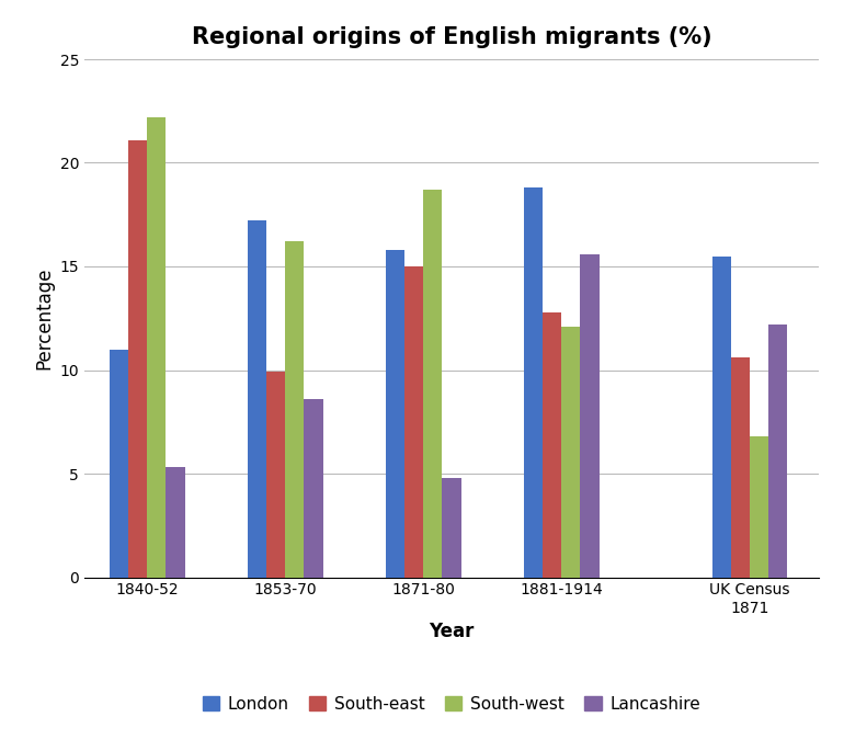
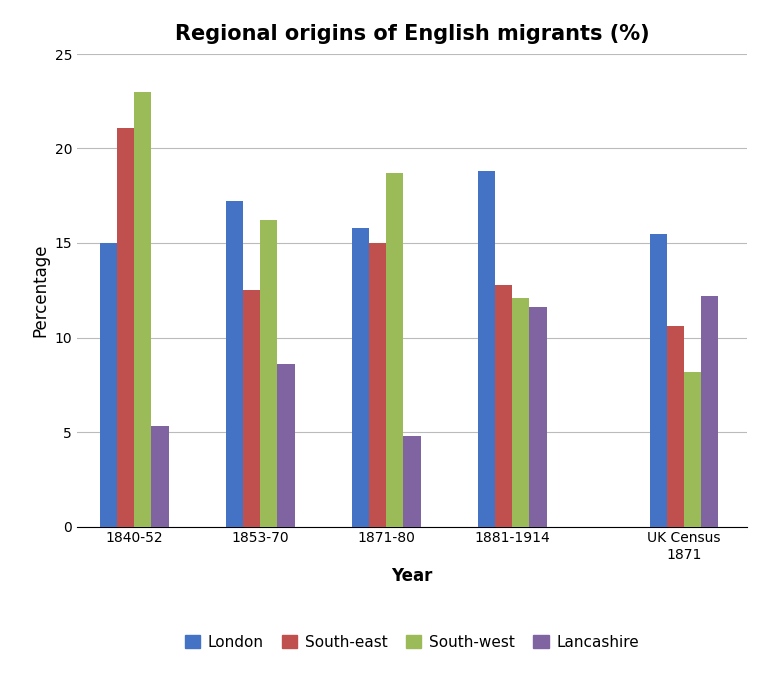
London/1840-52: 11.0 -> 15.0
South-west/1840-52: 22.2 -> 23.0
South-east/1853-70: 9.9 -> 12.5
Lancashire/1881-1914: 15.6 -> 11.6
South-west/UK Census 1871: 6.8 -> 8.2
